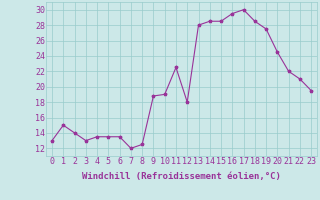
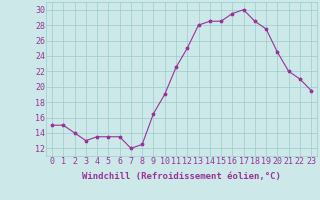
0: 13.0 -> 15.0
9: 18.8 -> 16.5
12: 18.0 -> 25.0
